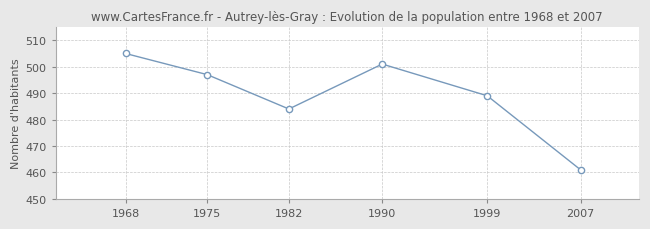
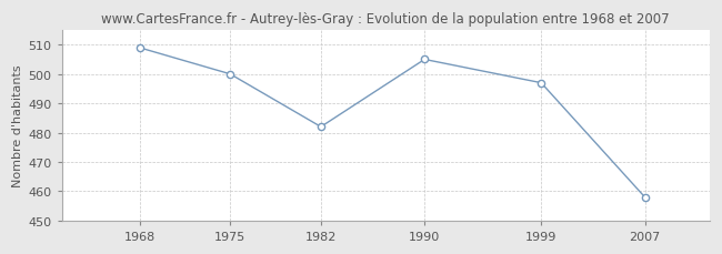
1968: 505 -> 509
1975: 497 -> 500
1982: 484 -> 482
1990: 501 -> 505
1999: 489 -> 497
2007: 461 -> 458
